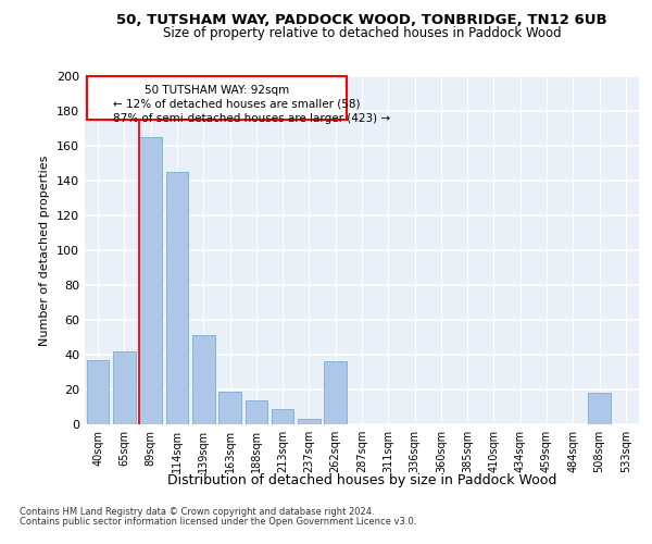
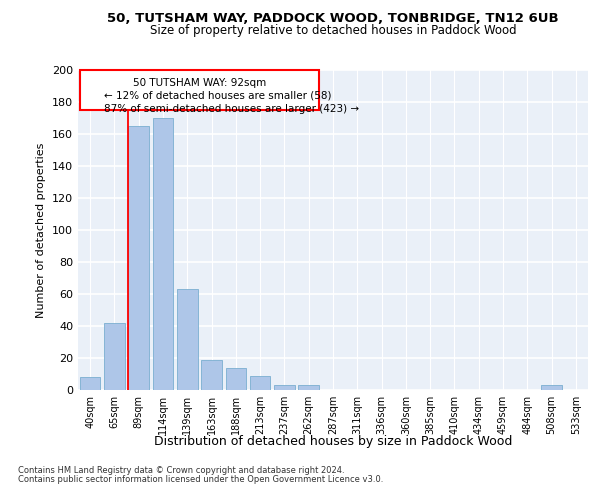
40sqm: 37 -> 8
114sqm: 145 -> 170
139sqm: 51 -> 63
262sqm: 36 -> 3
508sqm: 18 -> 3
